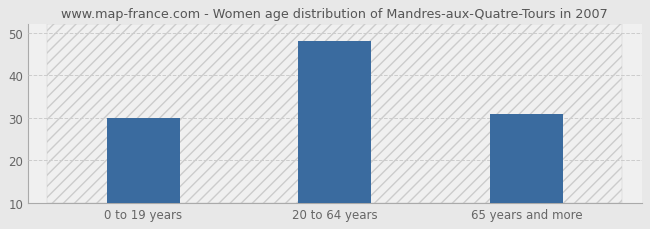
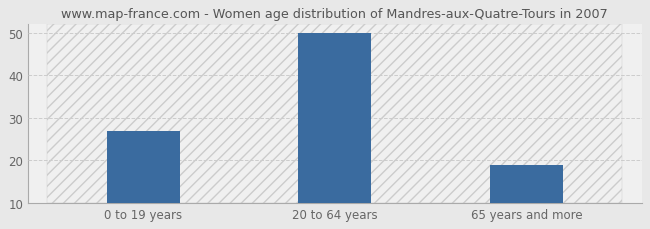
0 to 19 years: 30 -> 27
20 to 64 years: 48 -> 50
65 years and more: 31 -> 19
